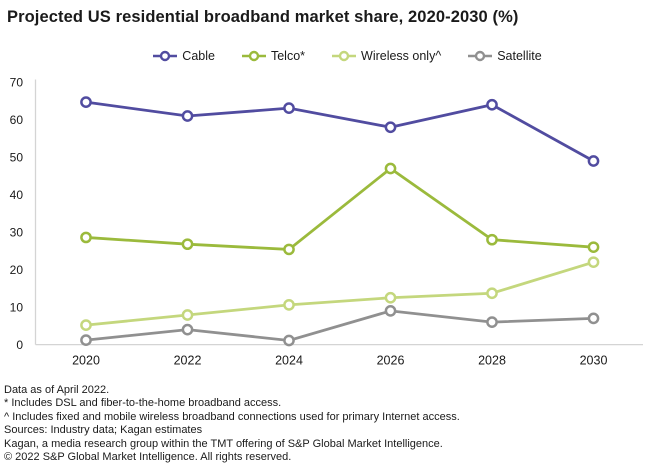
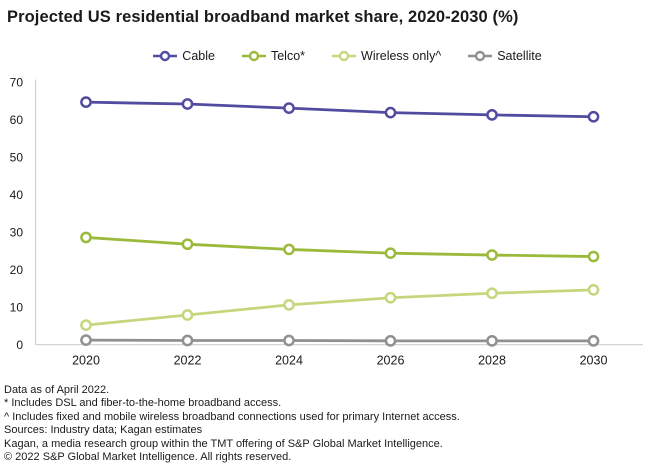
Cable/2022: 61 -> 64
Satellite/2022: 4 -> 1
Cable/2026: 58 -> 62
Telco*/2026: 47 -> 24
Satellite/2026: 9 -> 1
Cable/2028: 64 -> 61
Telco*/2028: 28 -> 24
Satellite/2028: 6 -> 1
Cable/2030: 49 -> 61
Telco*/2030: 26 -> 24
Wireless only^/2030: 22 -> 15
Satellite/2030: 7 -> 1
